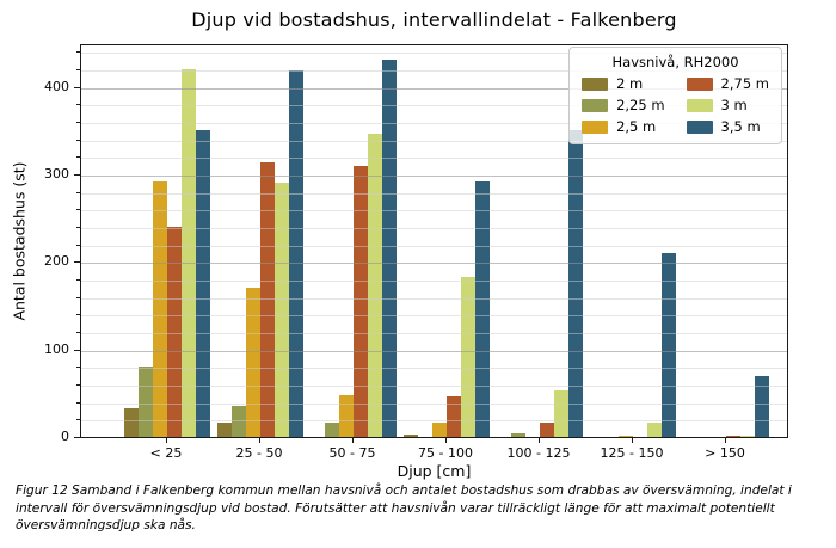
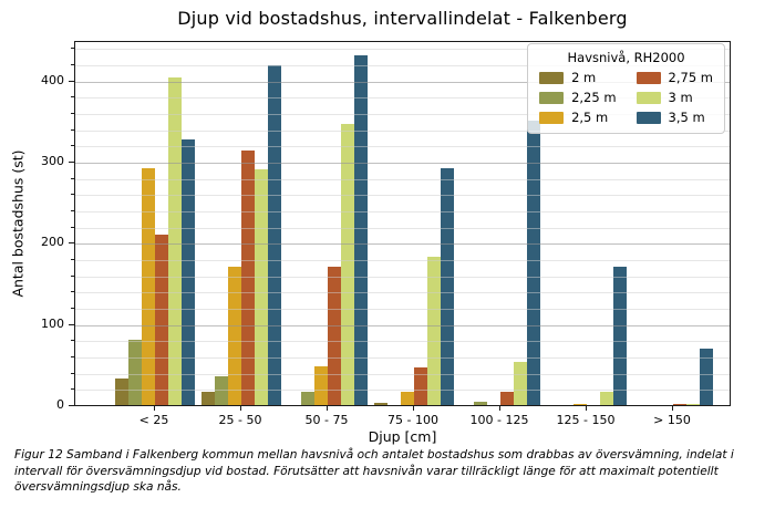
2,75 m/< 25: 240 -> 210
3 m/< 25: 420 -> 400
3,5 m/< 25: 350 -> 330
2,75 m/50 - 75: 310 -> 170
3,5 m/125 - 150: 210 -> 170
